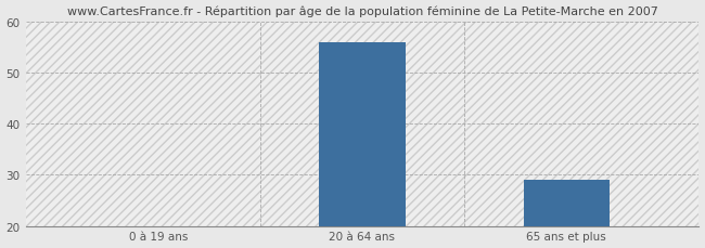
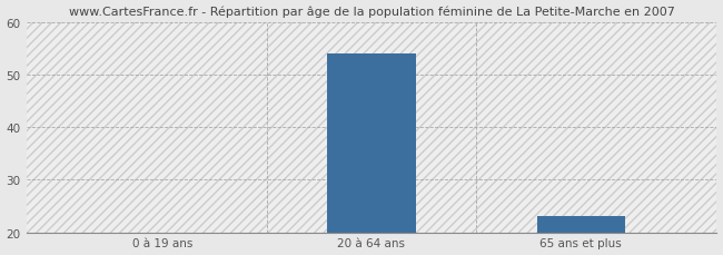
20 à 64 ans: 56 -> 54
65 ans et plus: 29 -> 23
